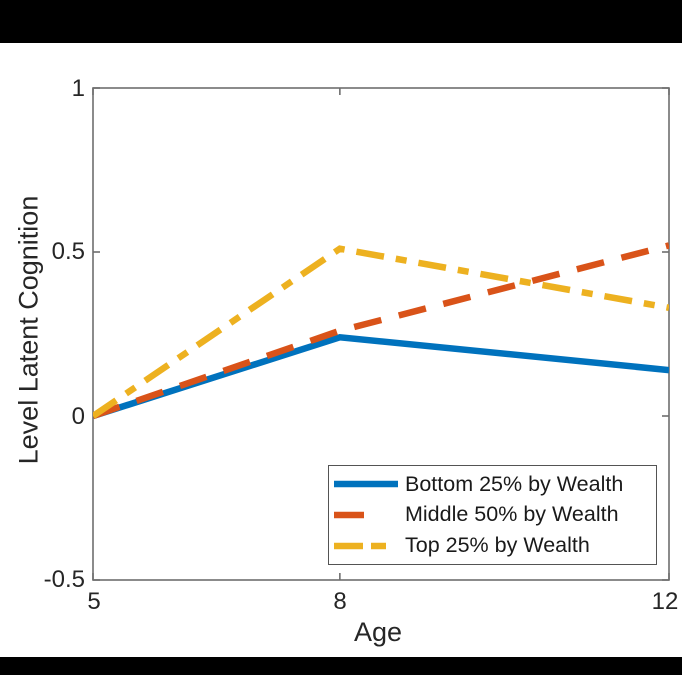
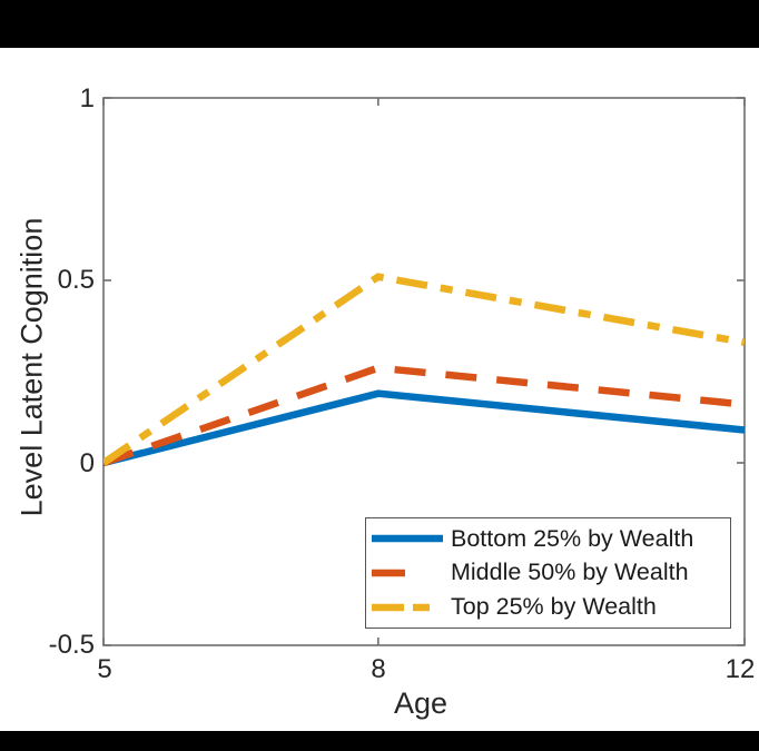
Bottom 25% by Wealth/8: 0.24 -> 0.19
Bottom 25% by Wealth/12: 0.14 -> 0.09
Middle 50% by Wealth/12: 0.52 -> 0.16
